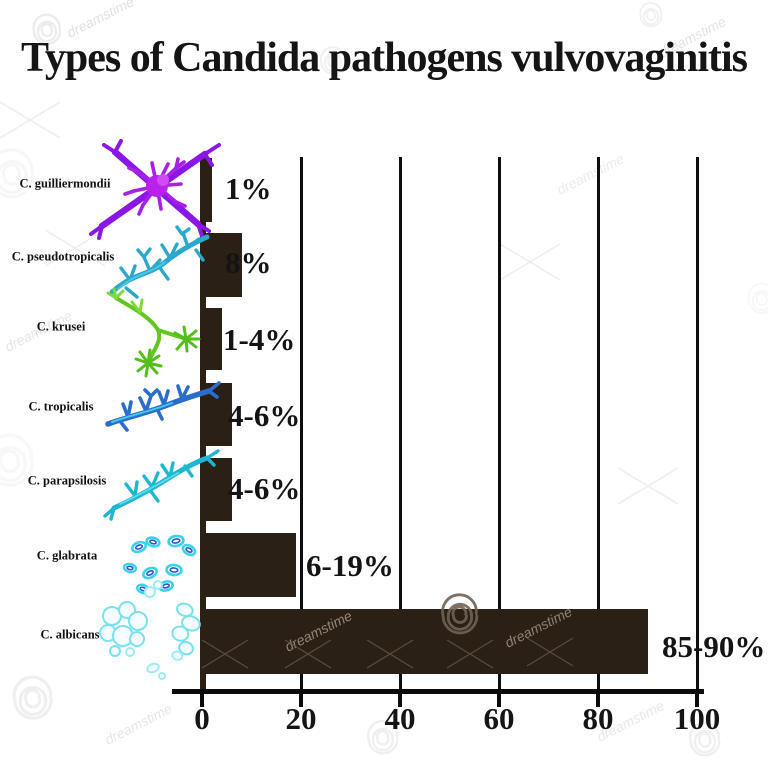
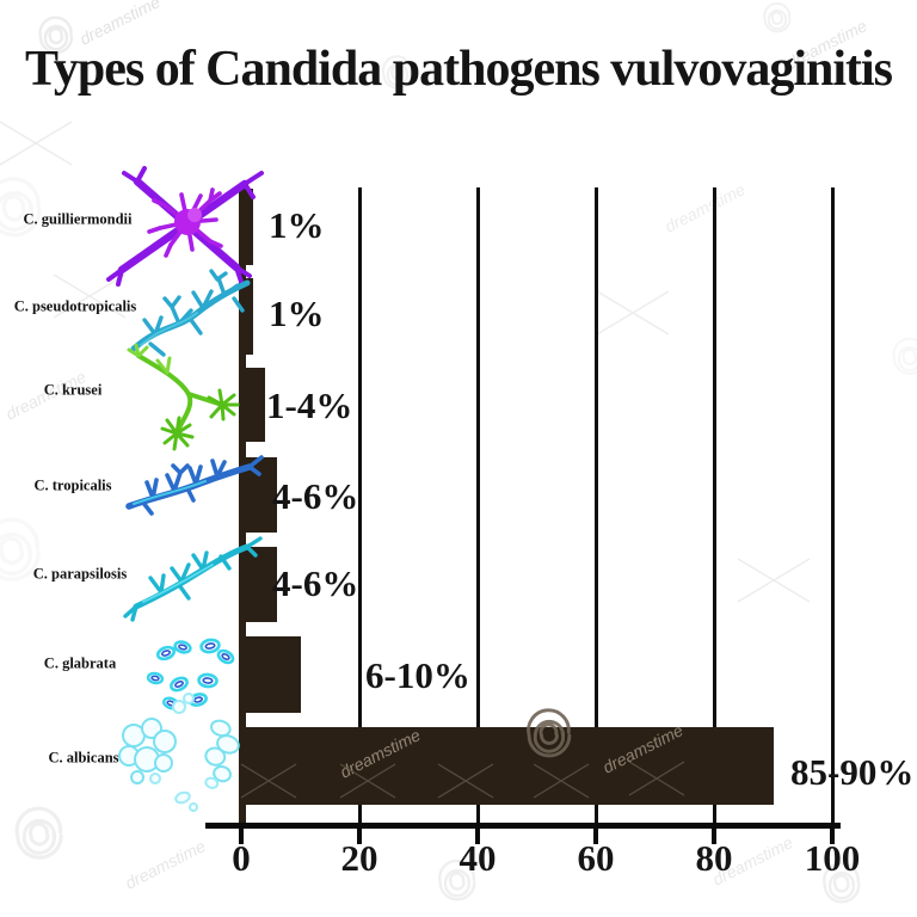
C. pseudotropicalis: 8% -> 1%
C. glabrata: 19 -> 10
